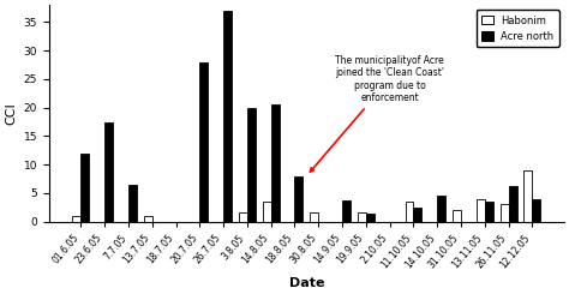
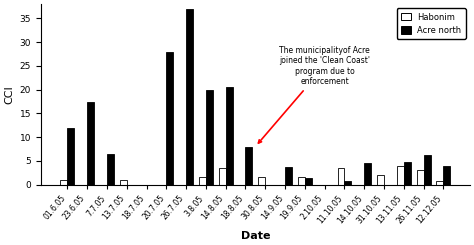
Acre north/11.10.05: 2.5 -> 0.8
Acre north/13.11.05: 3.5 -> 4.8
Habonim/12.12.05: 9.0 -> 0.8
